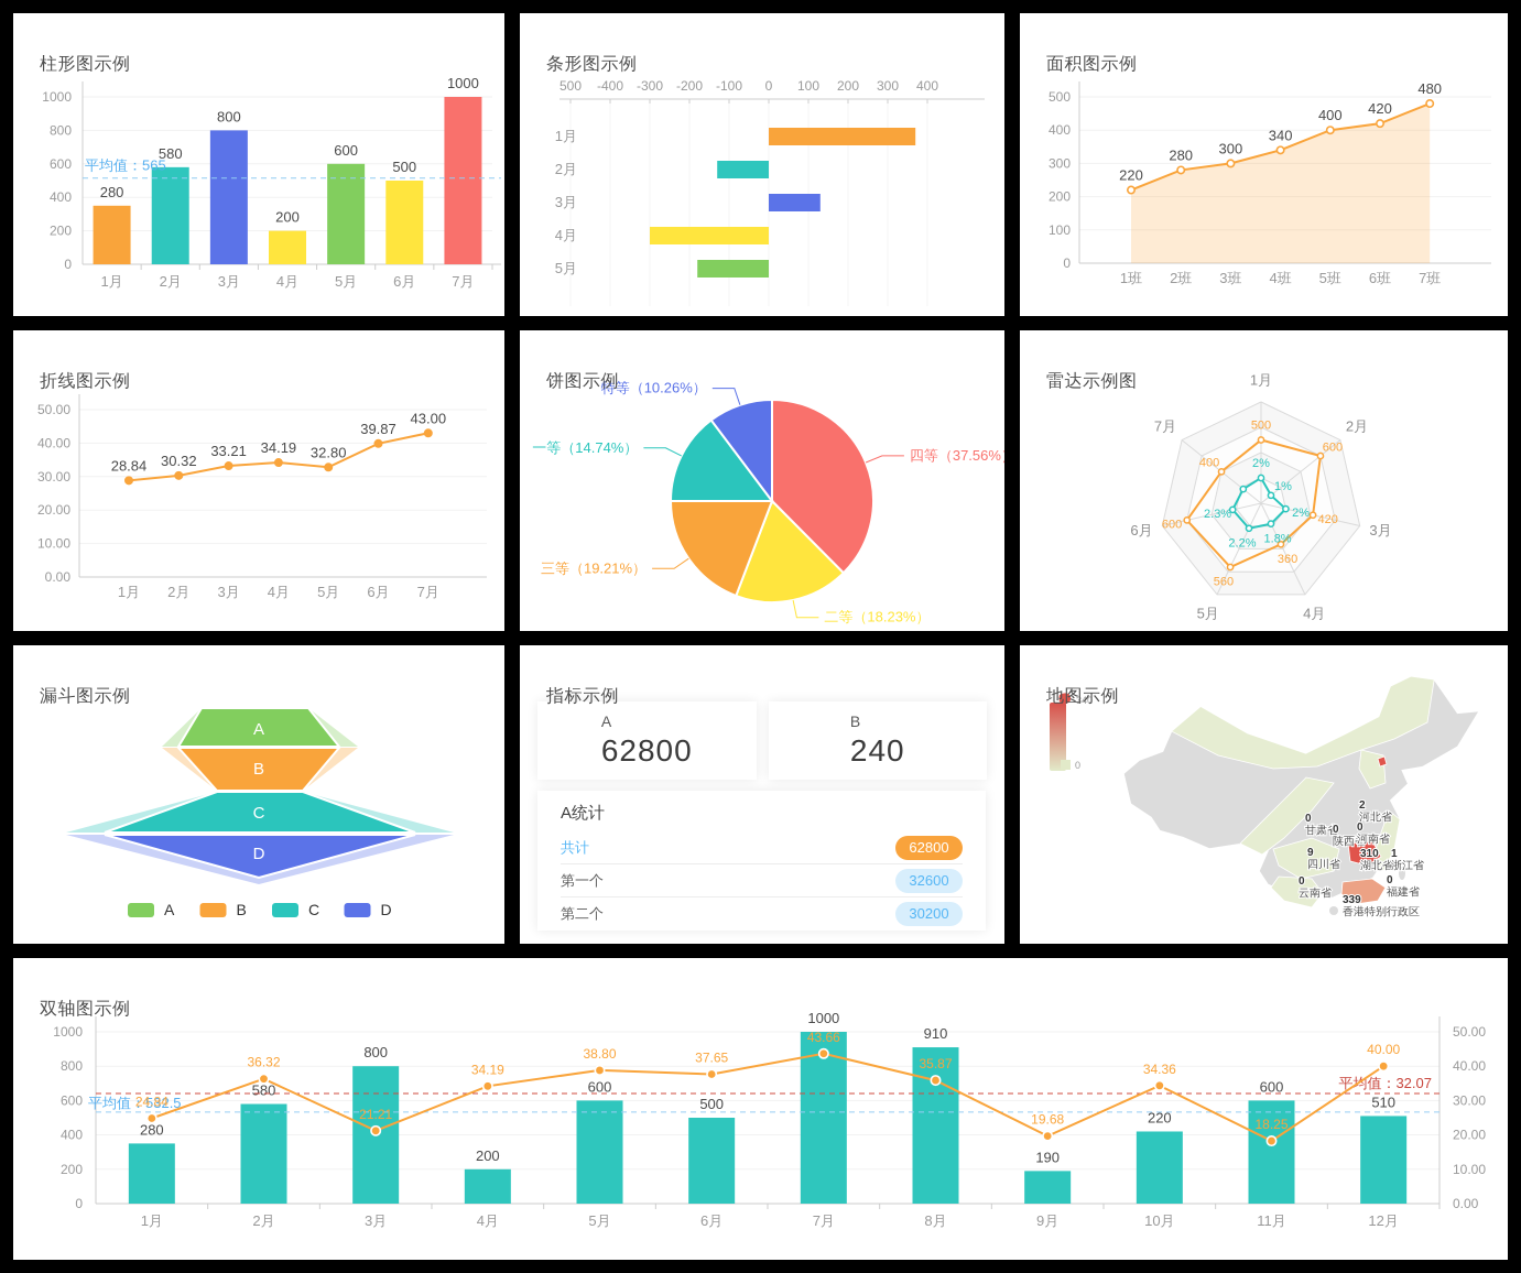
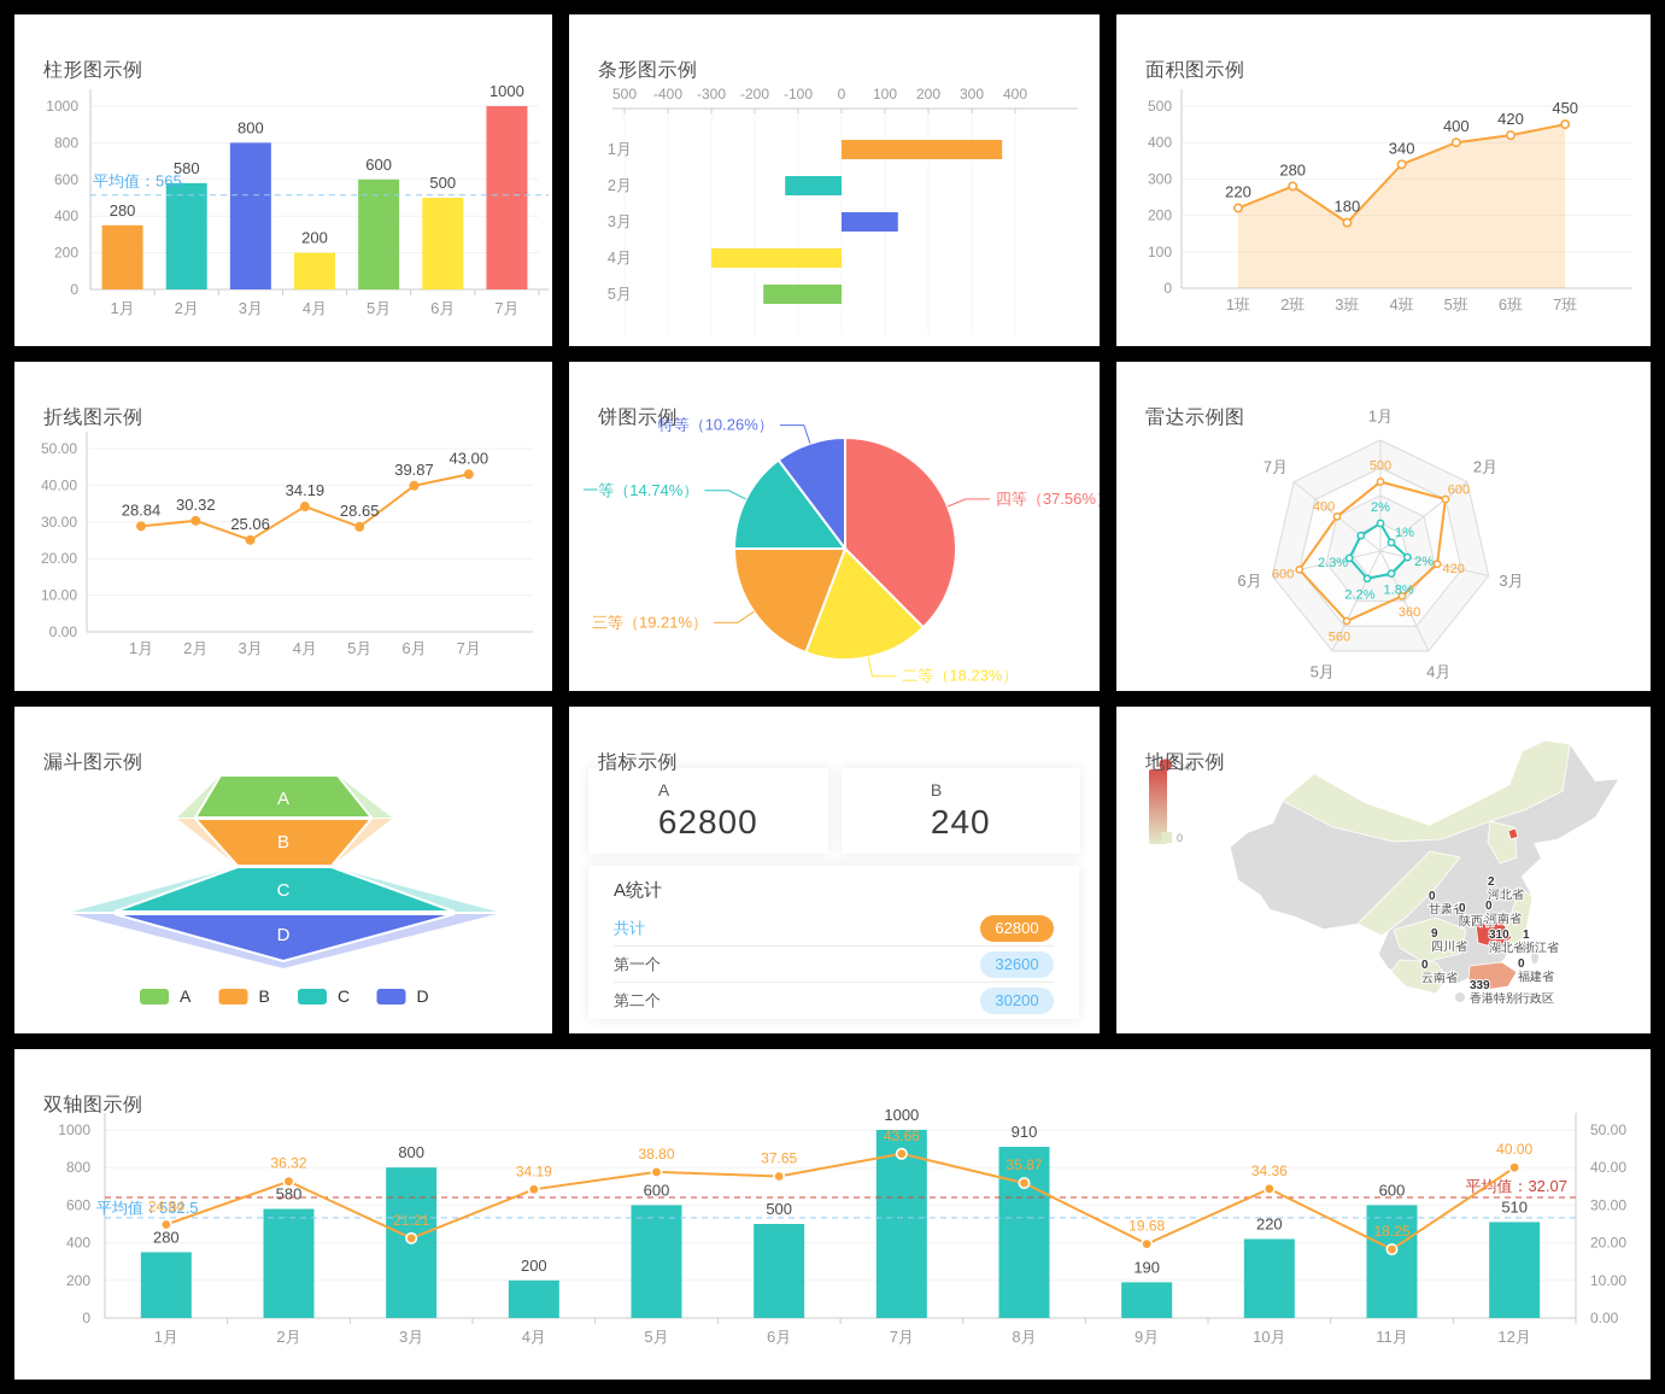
面积图示例/3班: 300 -> 180
面积图示例/7班: 480 -> 450
折线图示例/3月: 33.21 -> 25.06
折线图示例/5月: 32.80 -> 28.65
